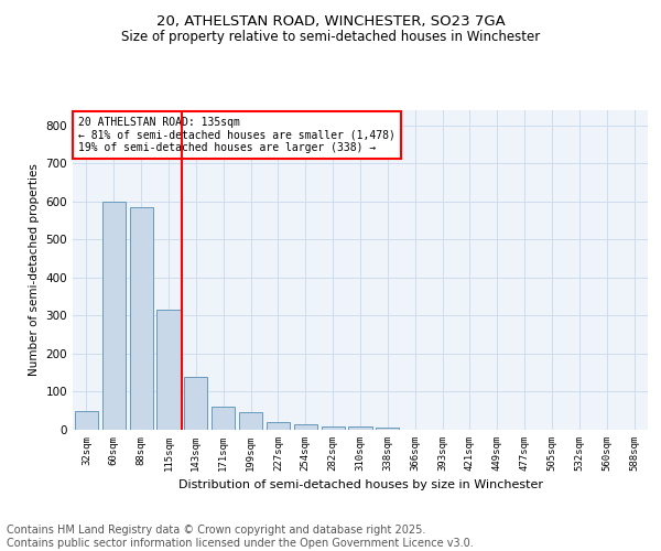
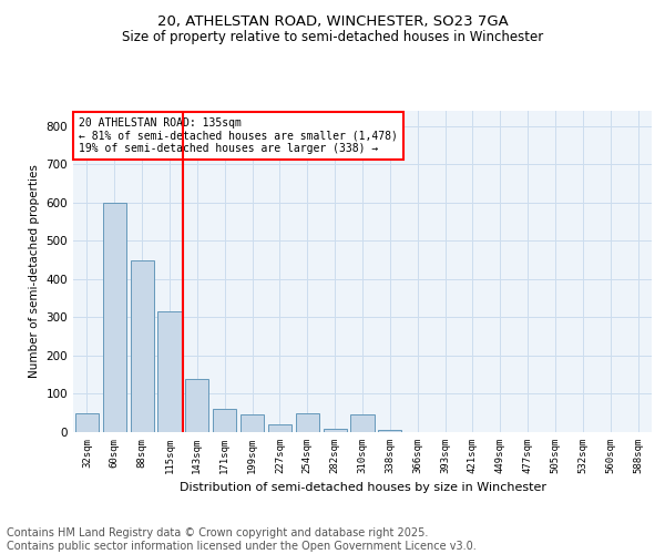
88sqm: 585 -> 450
254sqm: 15 -> 50
310sqm: 10 -> 45
